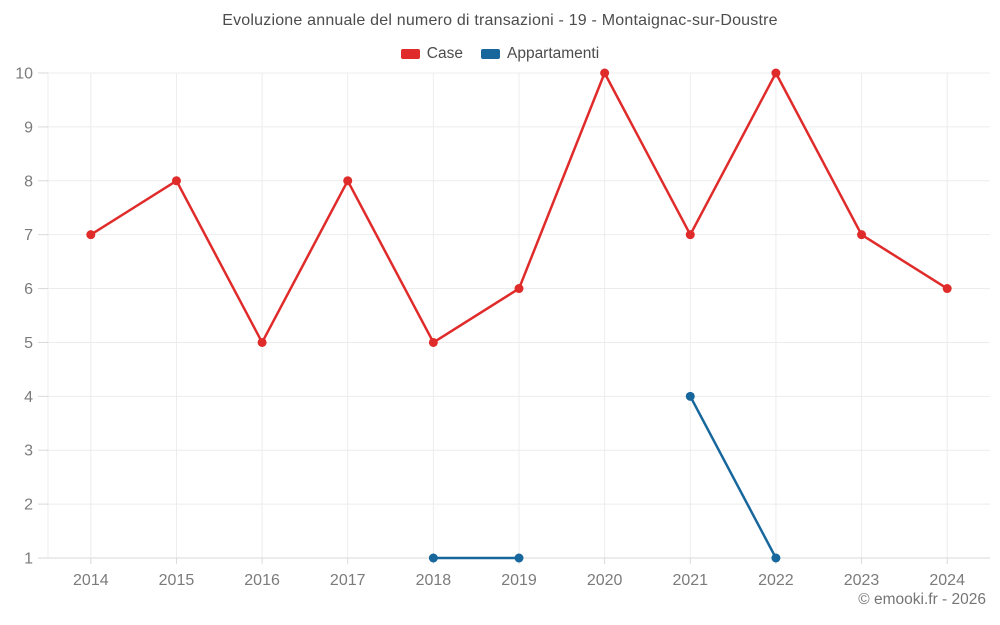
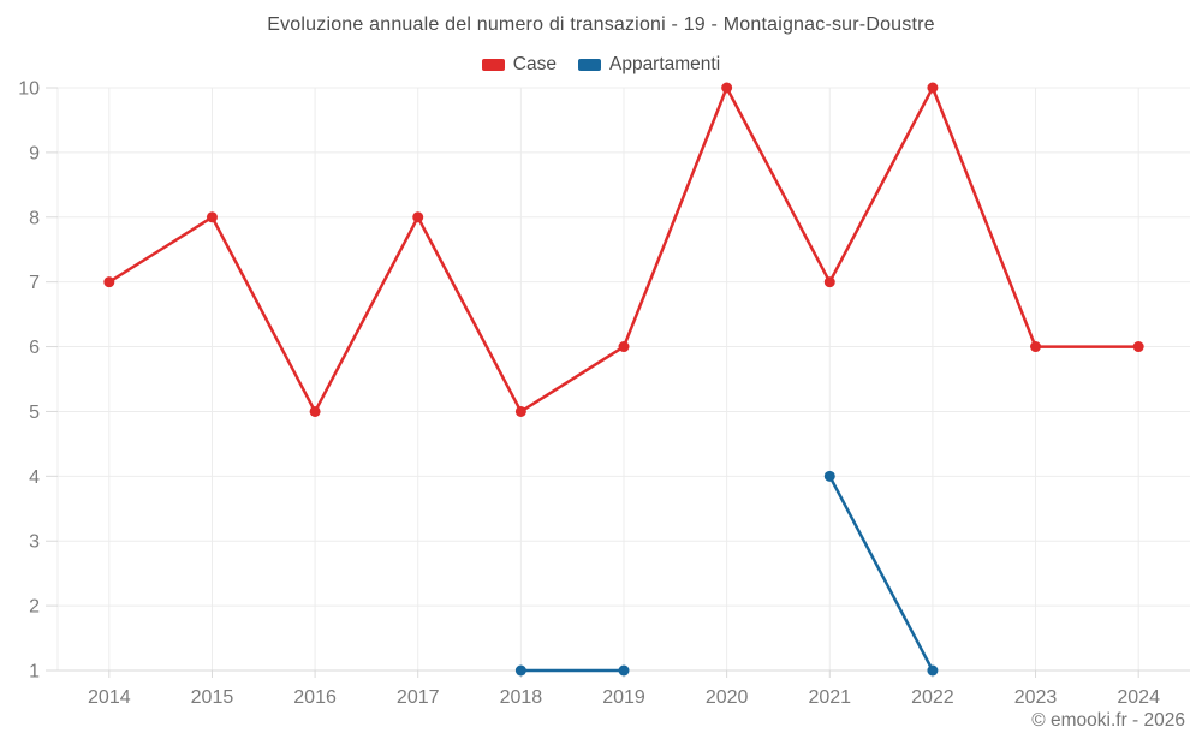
Case/2023: 7 -> 6
